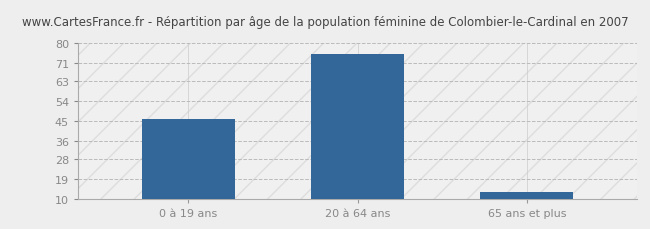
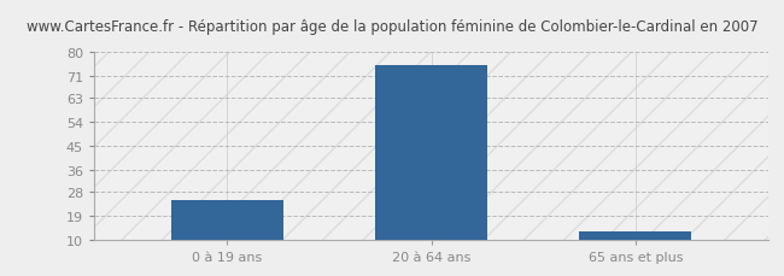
0 à 19 ans: 46 -> 25
